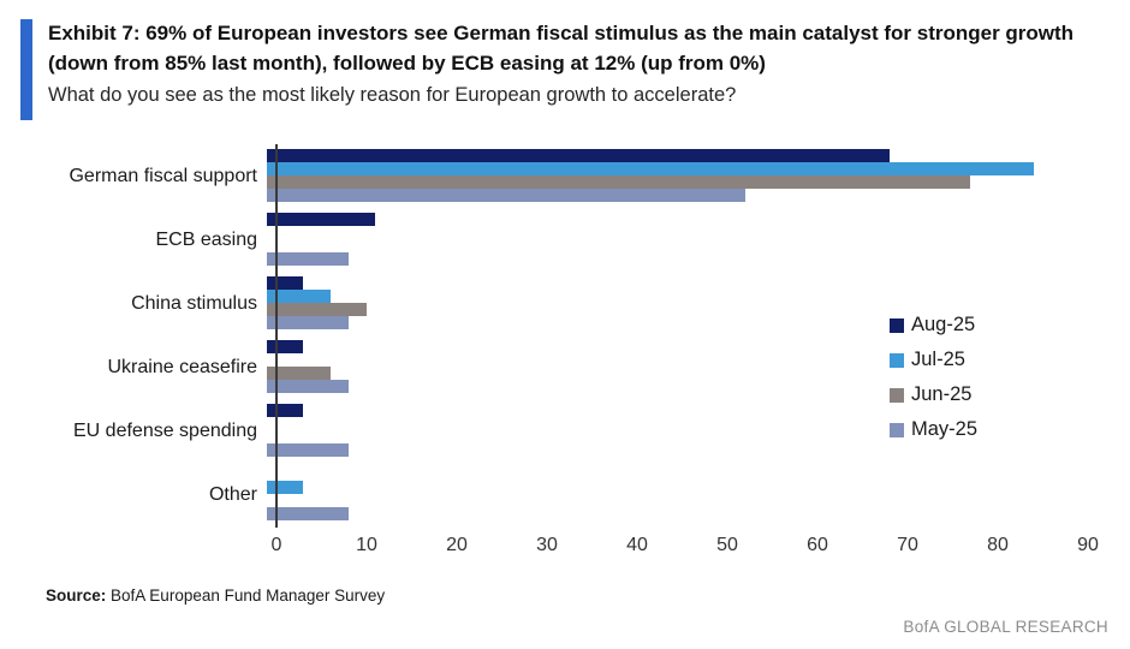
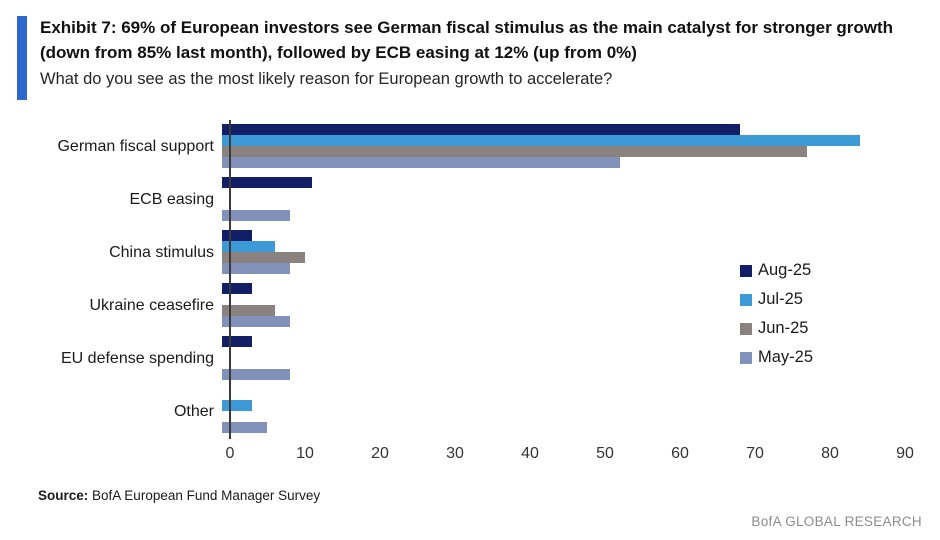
May-25/Other: 9 -> 6
